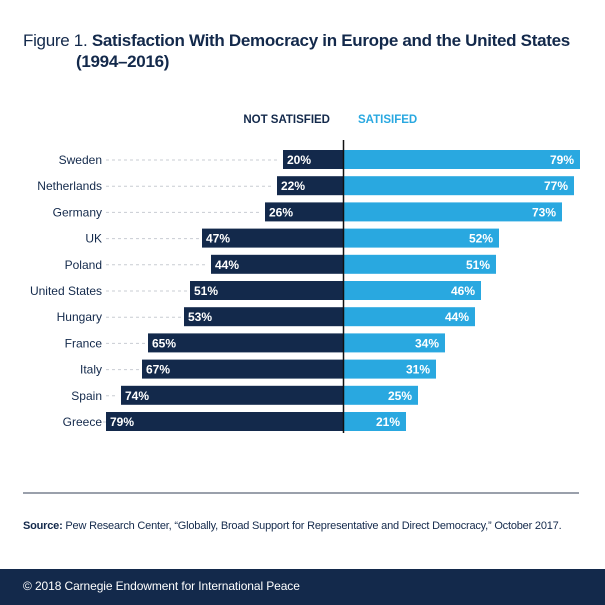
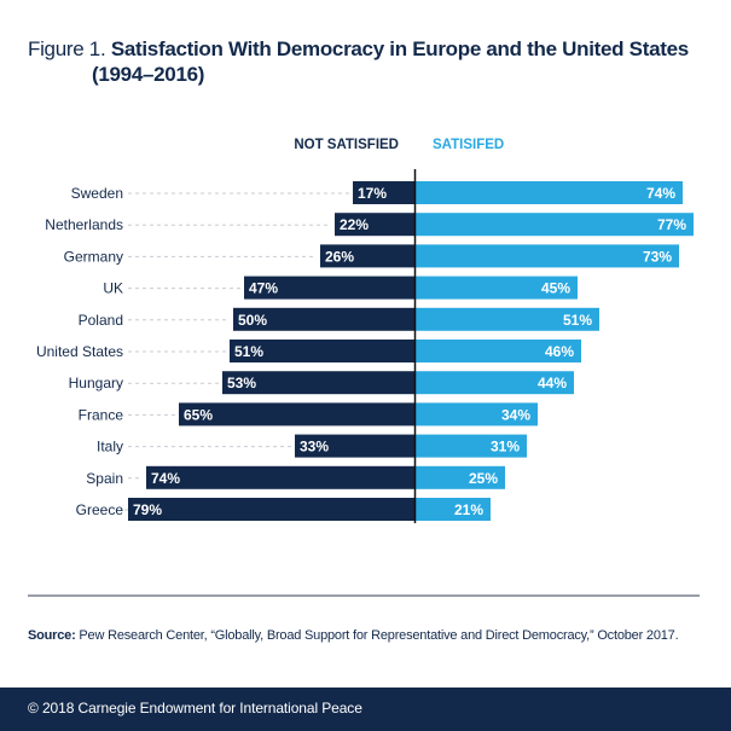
NOT SATISFIED/Sweden: 20% -> 17%
SATISIFED/Sweden: 79% -> 74%
SATISIFED/UK: 52% -> 45%
NOT SATISFIED/Poland: 44% -> 50%
NOT SATISFIED/Italy: 67% -> 33%
